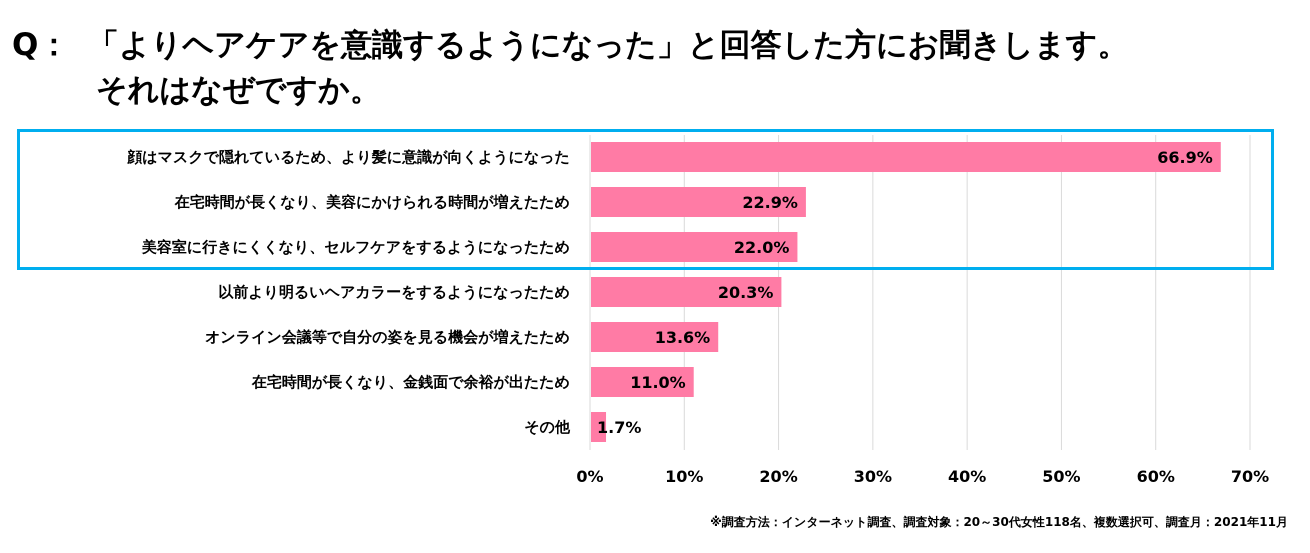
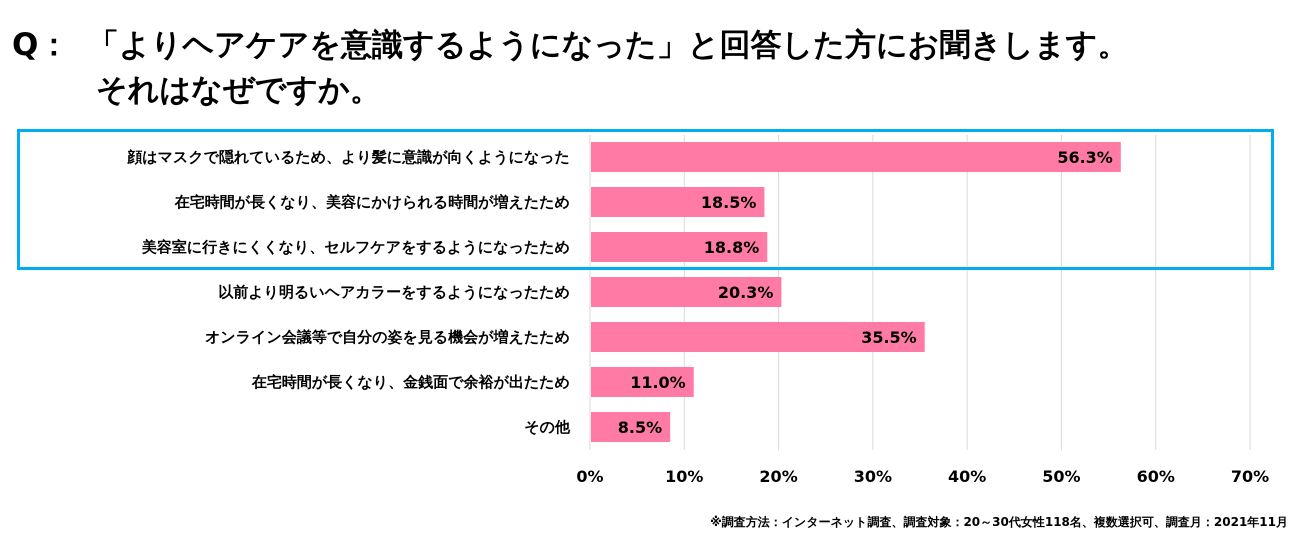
顔はマスクで隠れているため、より髪に意識が向くようになった: 66.9% -> 56.3%
在宅時間が長くなり、美容にかけられる時間が増えたため: 22.9% -> 18.5%
美容室に行きにくくなり、セルフケアをするようになったため: 22.0% -> 18.8%
オンライン会議等で自分の姿を見る機会が増えたため: 13.6% -> 35.5%
その他: 1.7% -> 8.5%
